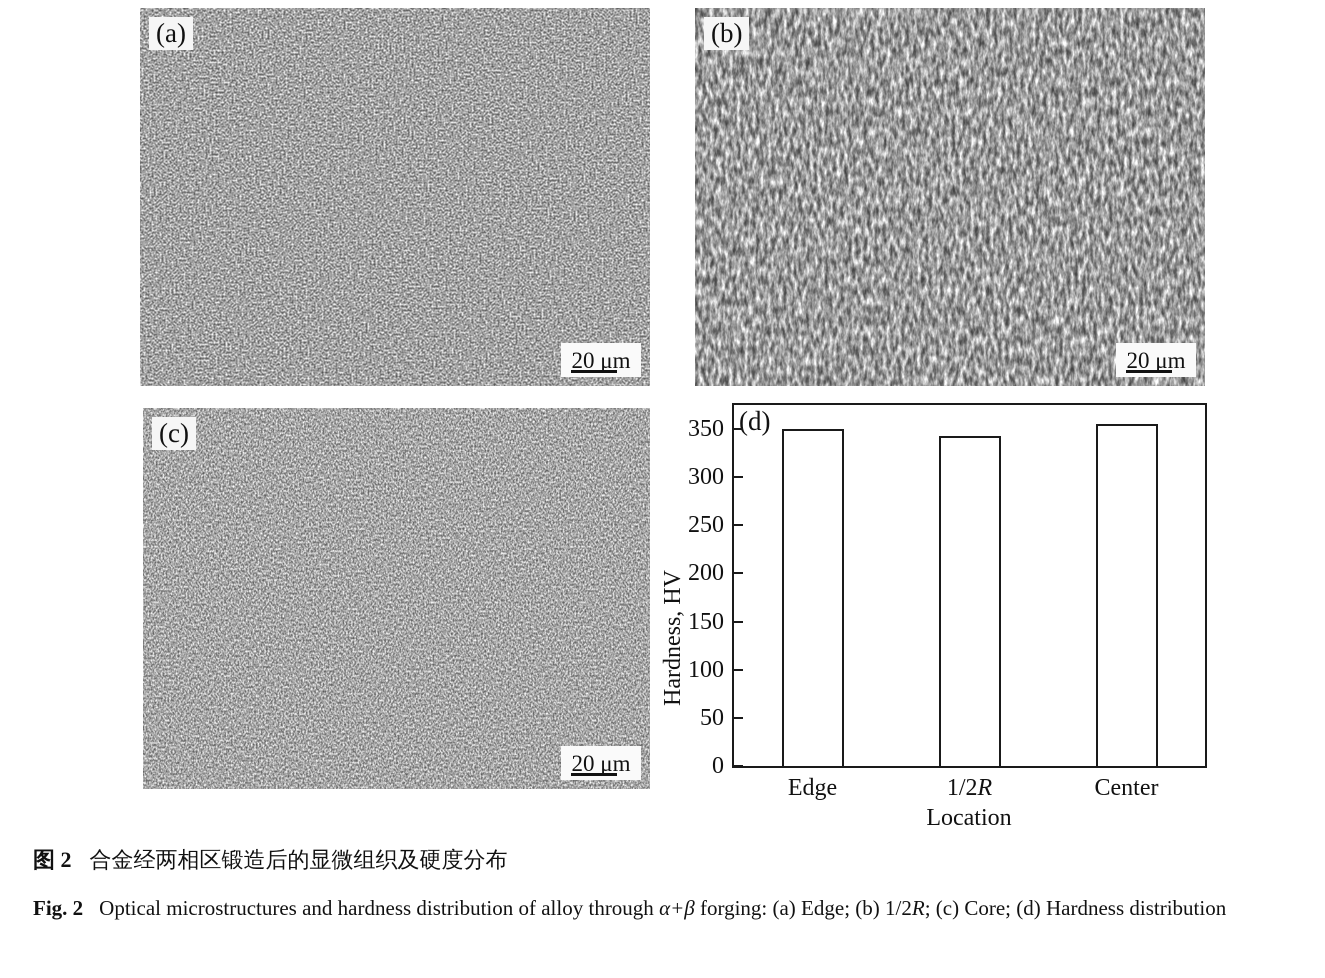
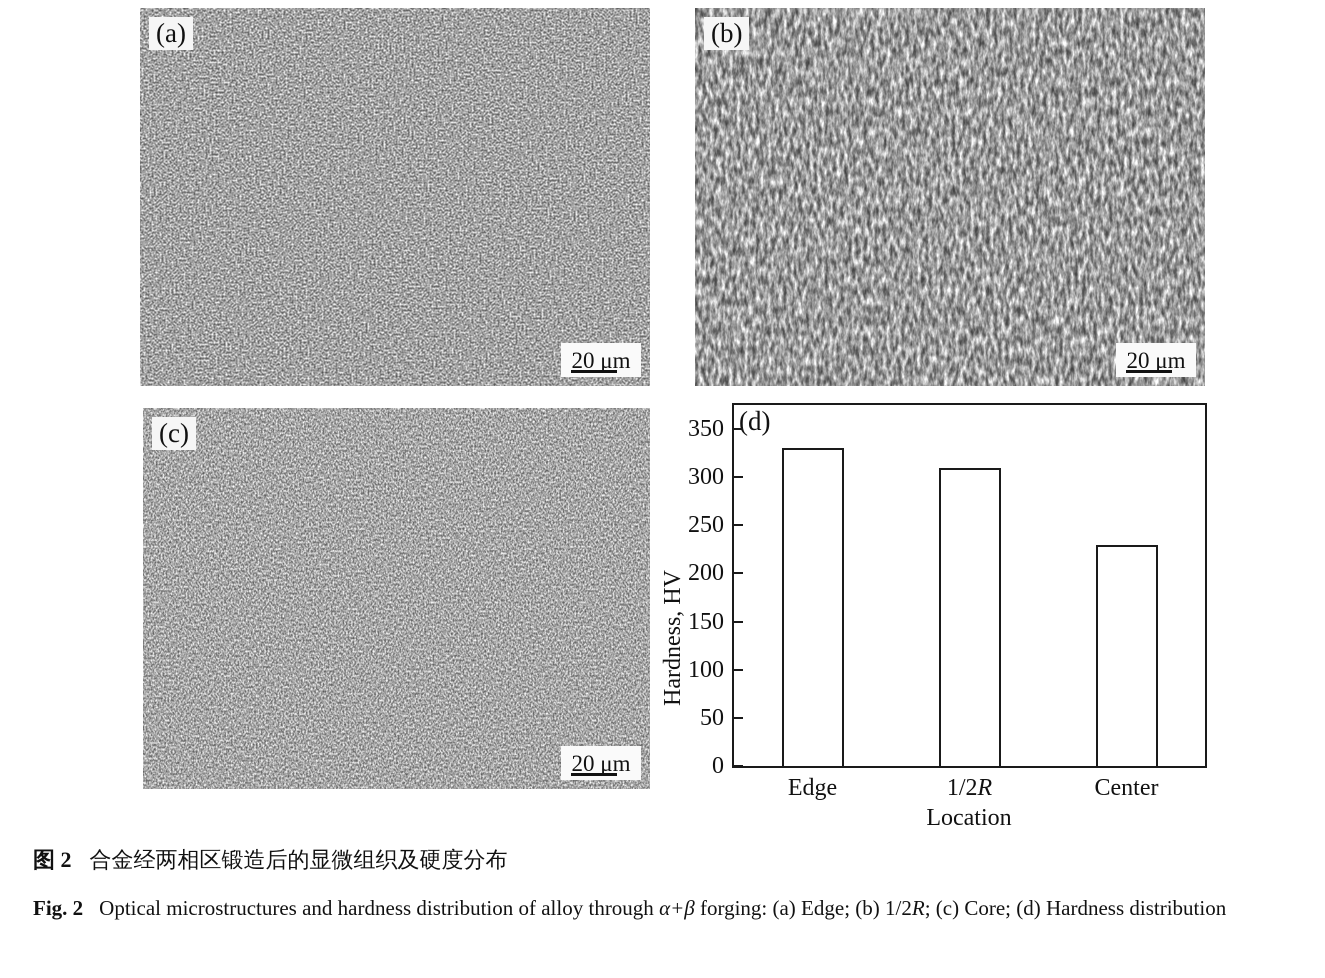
Edge: 350 -> 330
1/2R: 340 -> 310
Center: 360 -> 230
